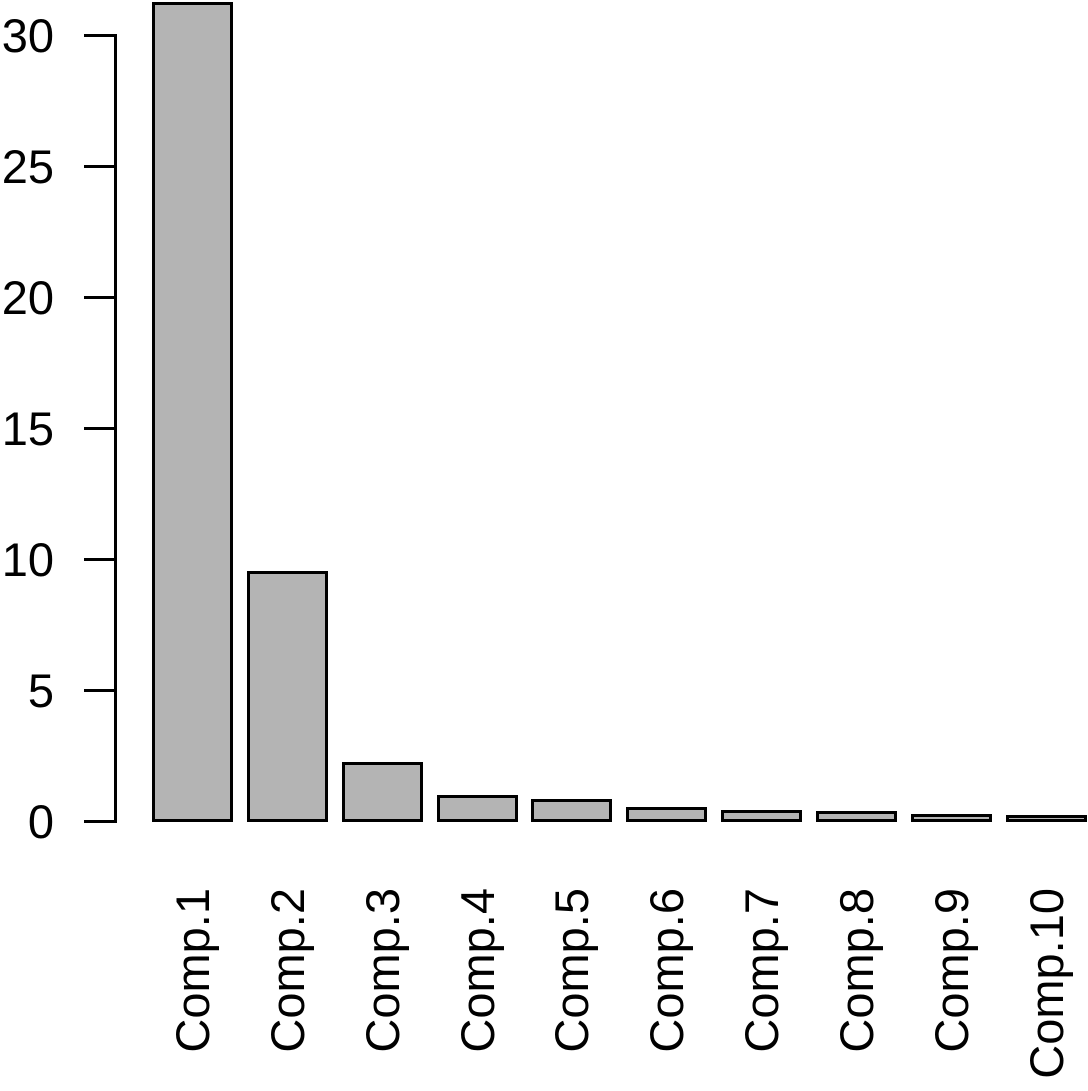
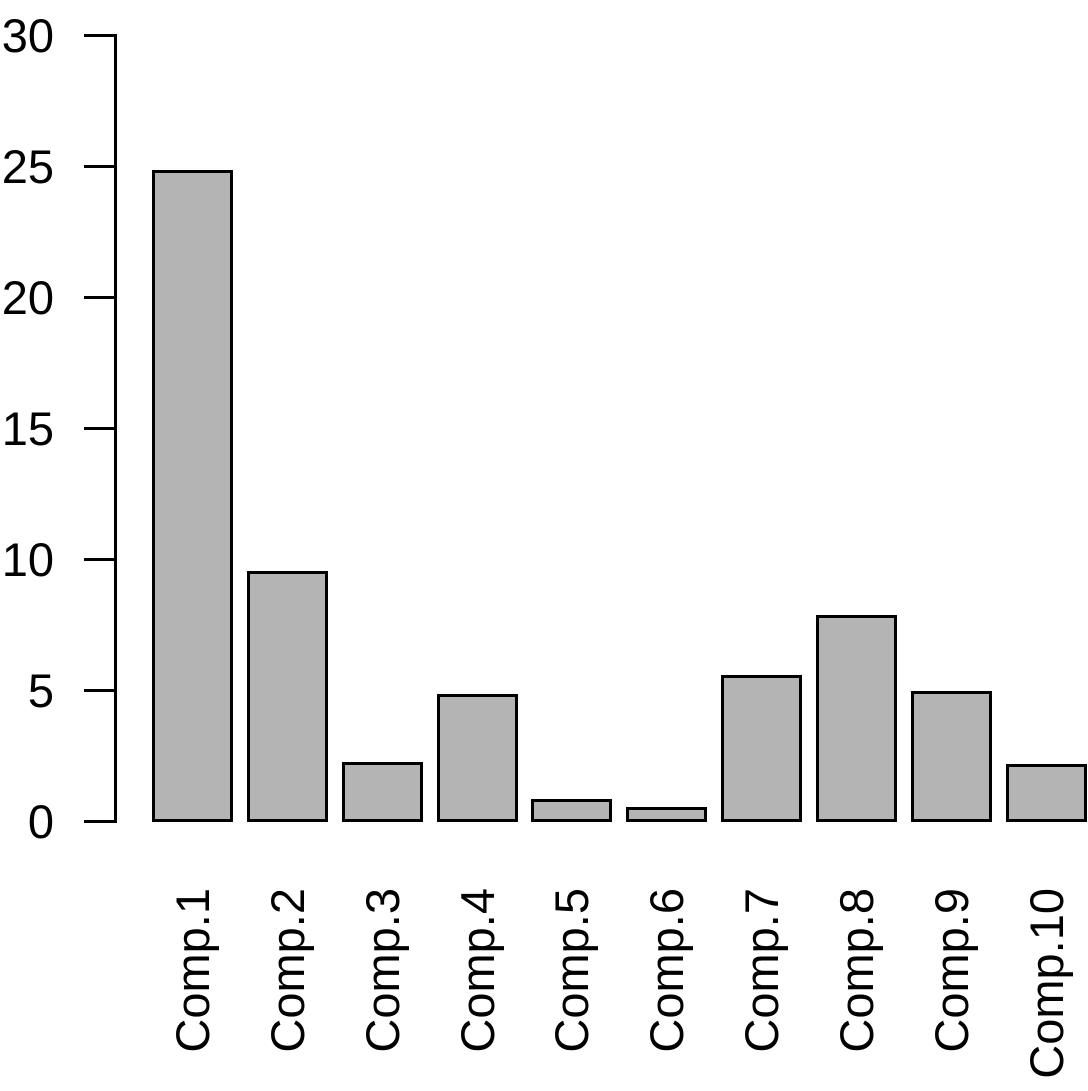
Comp.1: 31.2 -> 24.8
Comp.4: 0.9 -> 4.8
Comp.7: 0.4 -> 5.5
Comp.8: 0.3 -> 7.8
Comp.9: 0.2 -> 4.9
Comp.10: 0.2 -> 2.1
